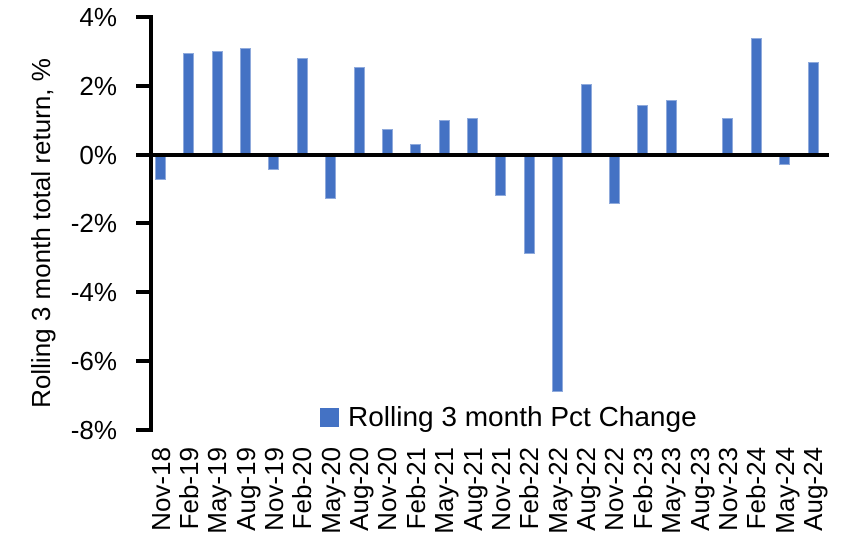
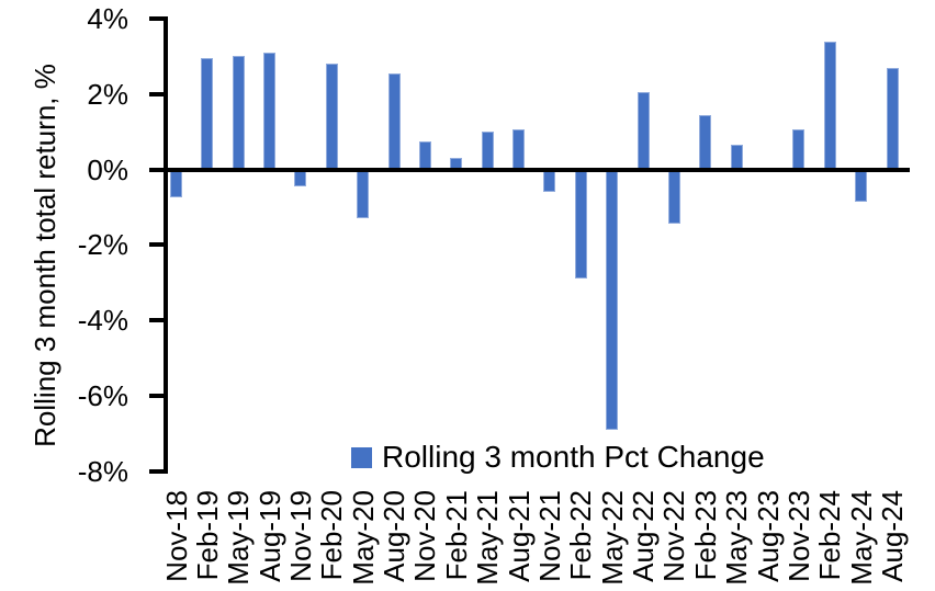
Nov-21: -1.2% -> -0.6%
May-23: 1.6% -> 0.7%
May-24: -0.3% -> -0.8%
